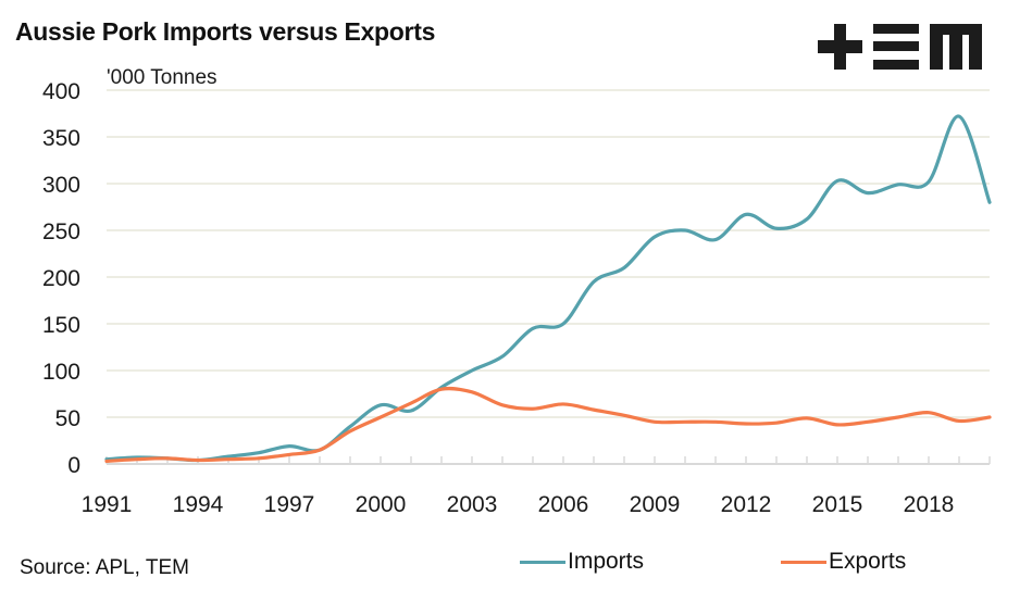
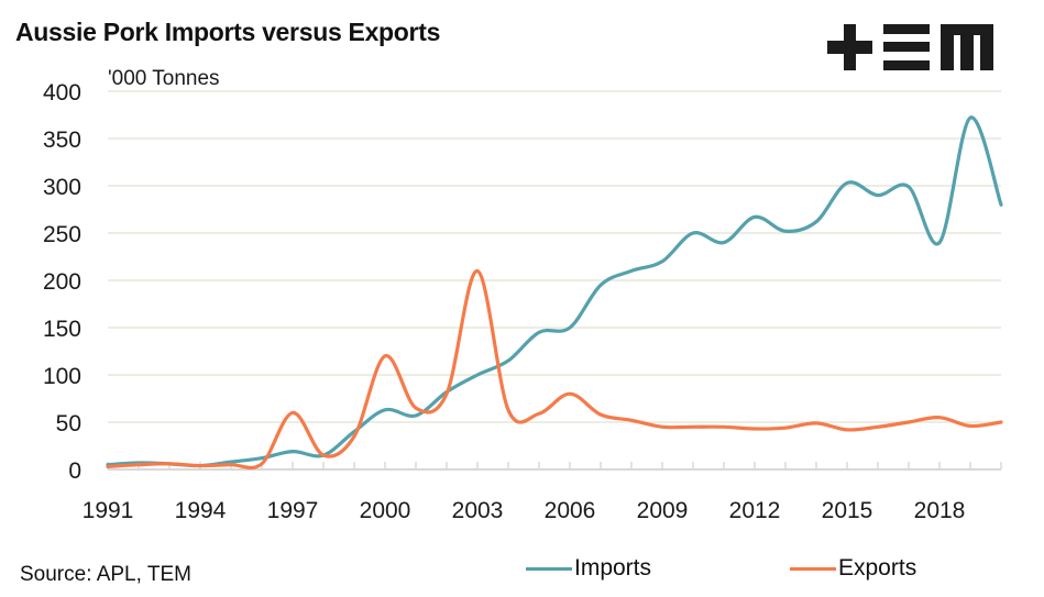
Exports/1997: 10 -> 60
Exports/2000: 50 -> 120
Exports/2003: 80 -> 210
Exports/2006: 60 -> 80
Imports/2009: 240 -> 220
Imports/2018: 300 -> 240
